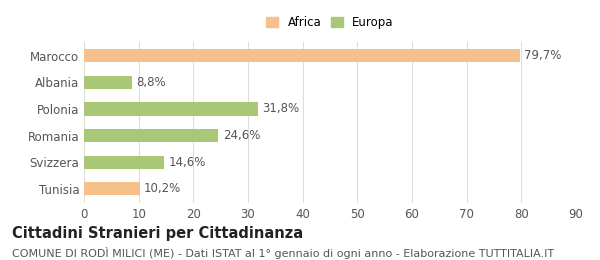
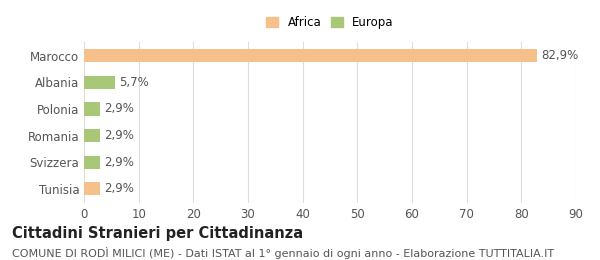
Marocco: 79,7% -> 82,9%
Albania: 8,8% -> 5,7%
Polonia: 31,8% -> 2,9%
Romania: 24,6% -> 2,9%
Svizzera: 14,6% -> 2,9%
Tunisia: 10,2% -> 2,9%
